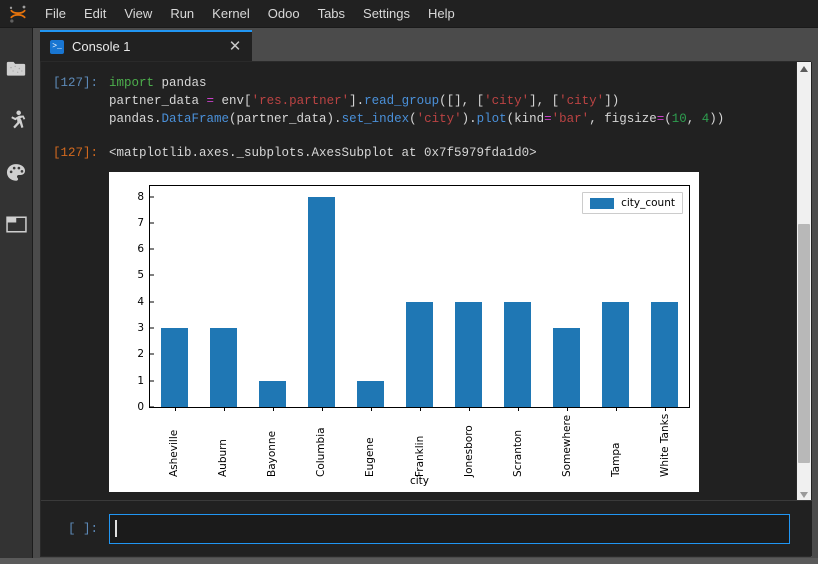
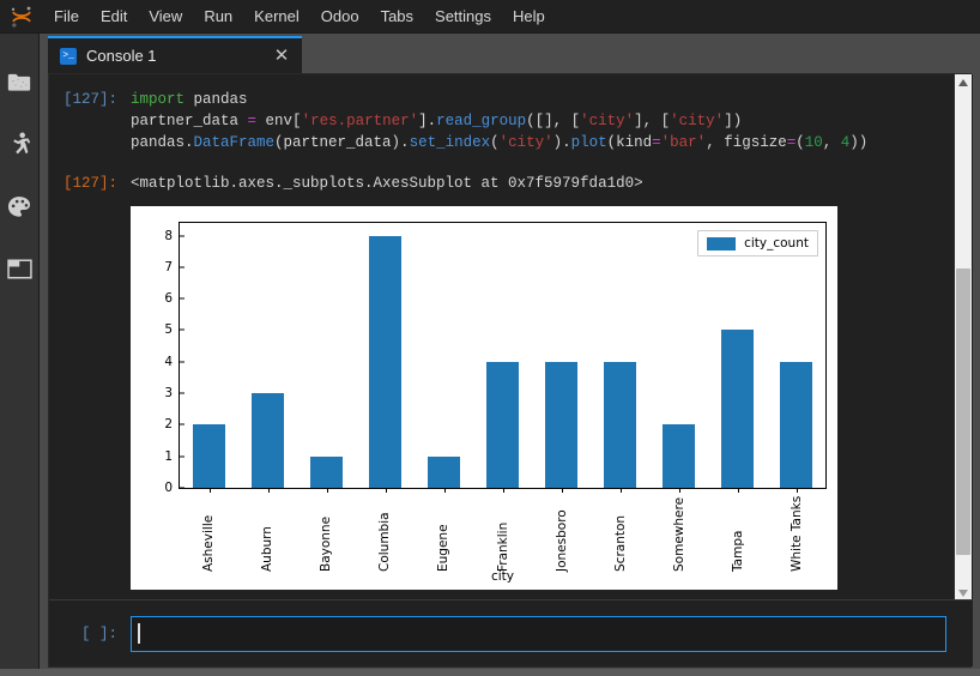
Asheville: 3 -> 2
Somewhere: 3 -> 2
Tampa: 4 -> 5
